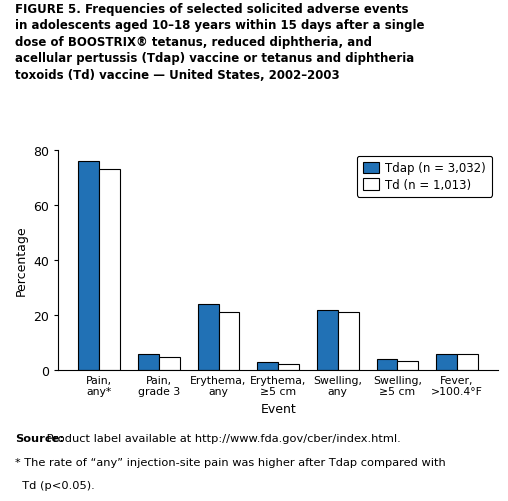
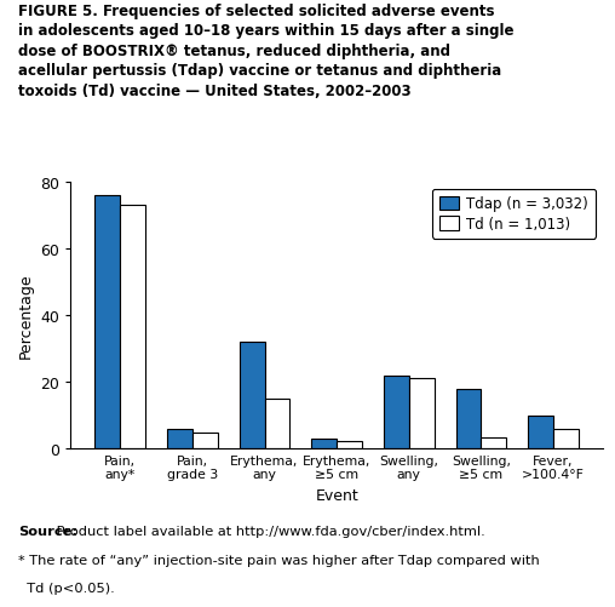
Tdap (n = 3,032)/Erythema, any: 24 -> 32
Td (n = 1,013)/Erythema, any: 21.0 -> 15.0
Tdap (n = 3,032)/Swelling, ≥5 cm: 4 -> 18
Tdap (n = 3,032)/Fever, >100.4°F: 6 -> 10
